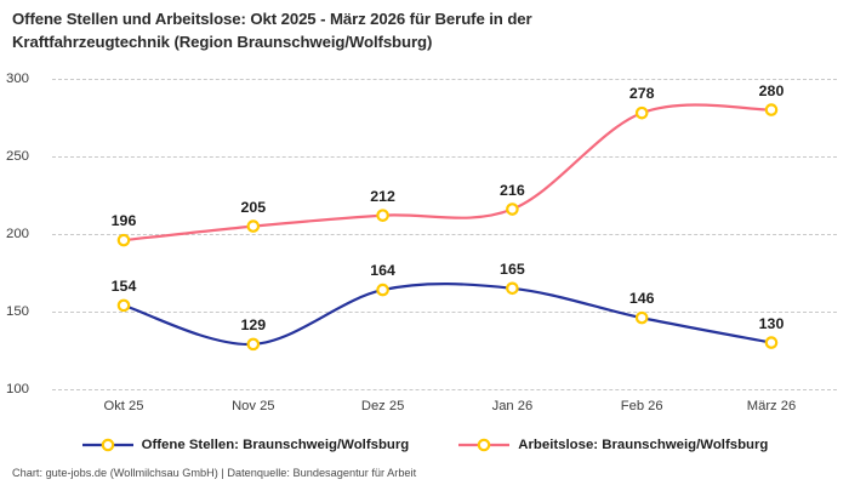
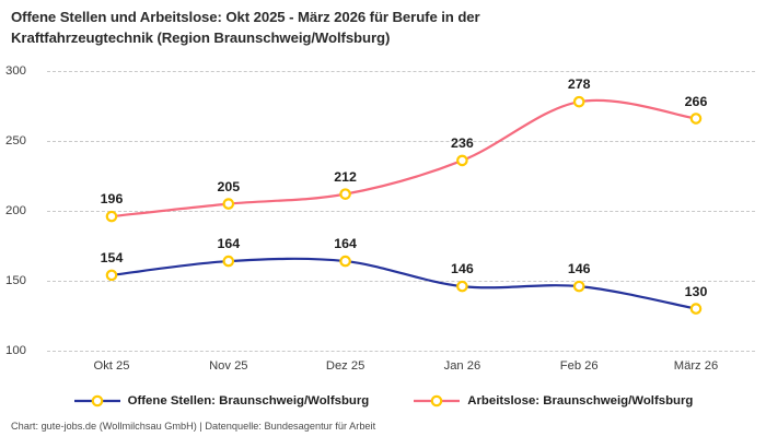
Offene Stellen: Braunschweig/Wolfsburg/Nov 25: 129 -> 164
Offene Stellen: Braunschweig/Wolfsburg/Jan 26: 165 -> 146
Arbeitslose: Braunschweig/Wolfsburg/Jan 26: 216 -> 236
Arbeitslose: Braunschweig/Wolfsburg/März 26: 280 -> 266
